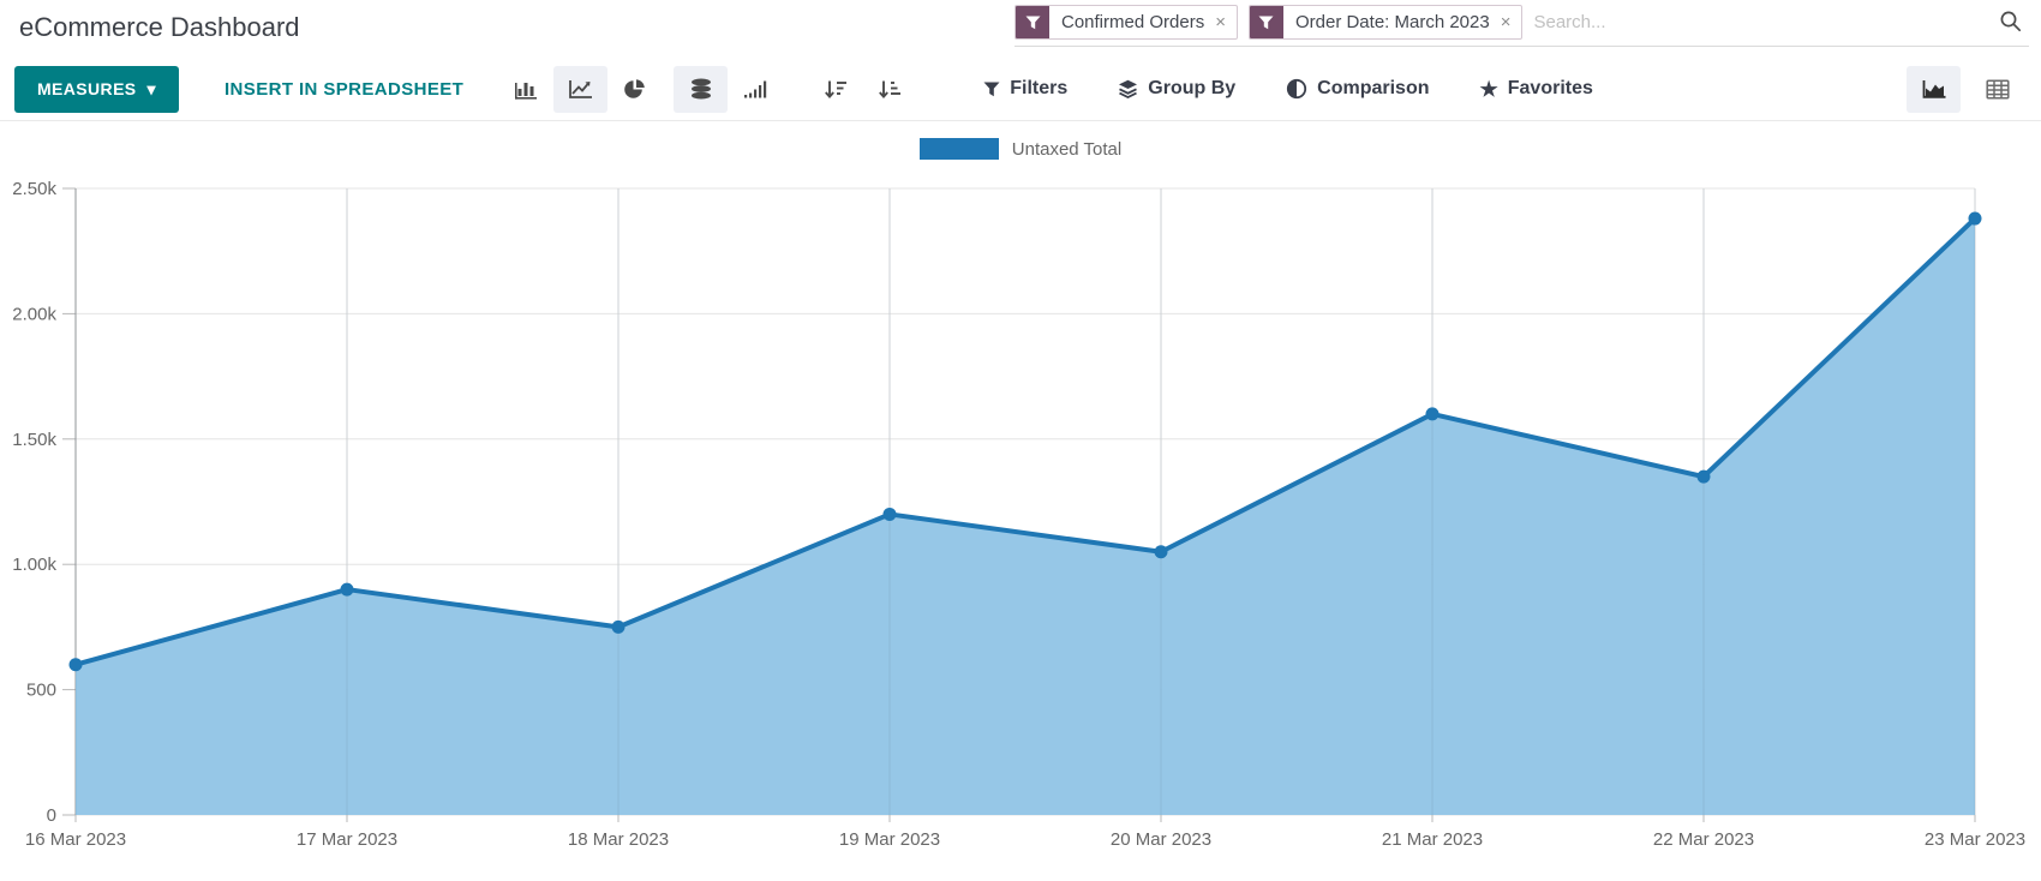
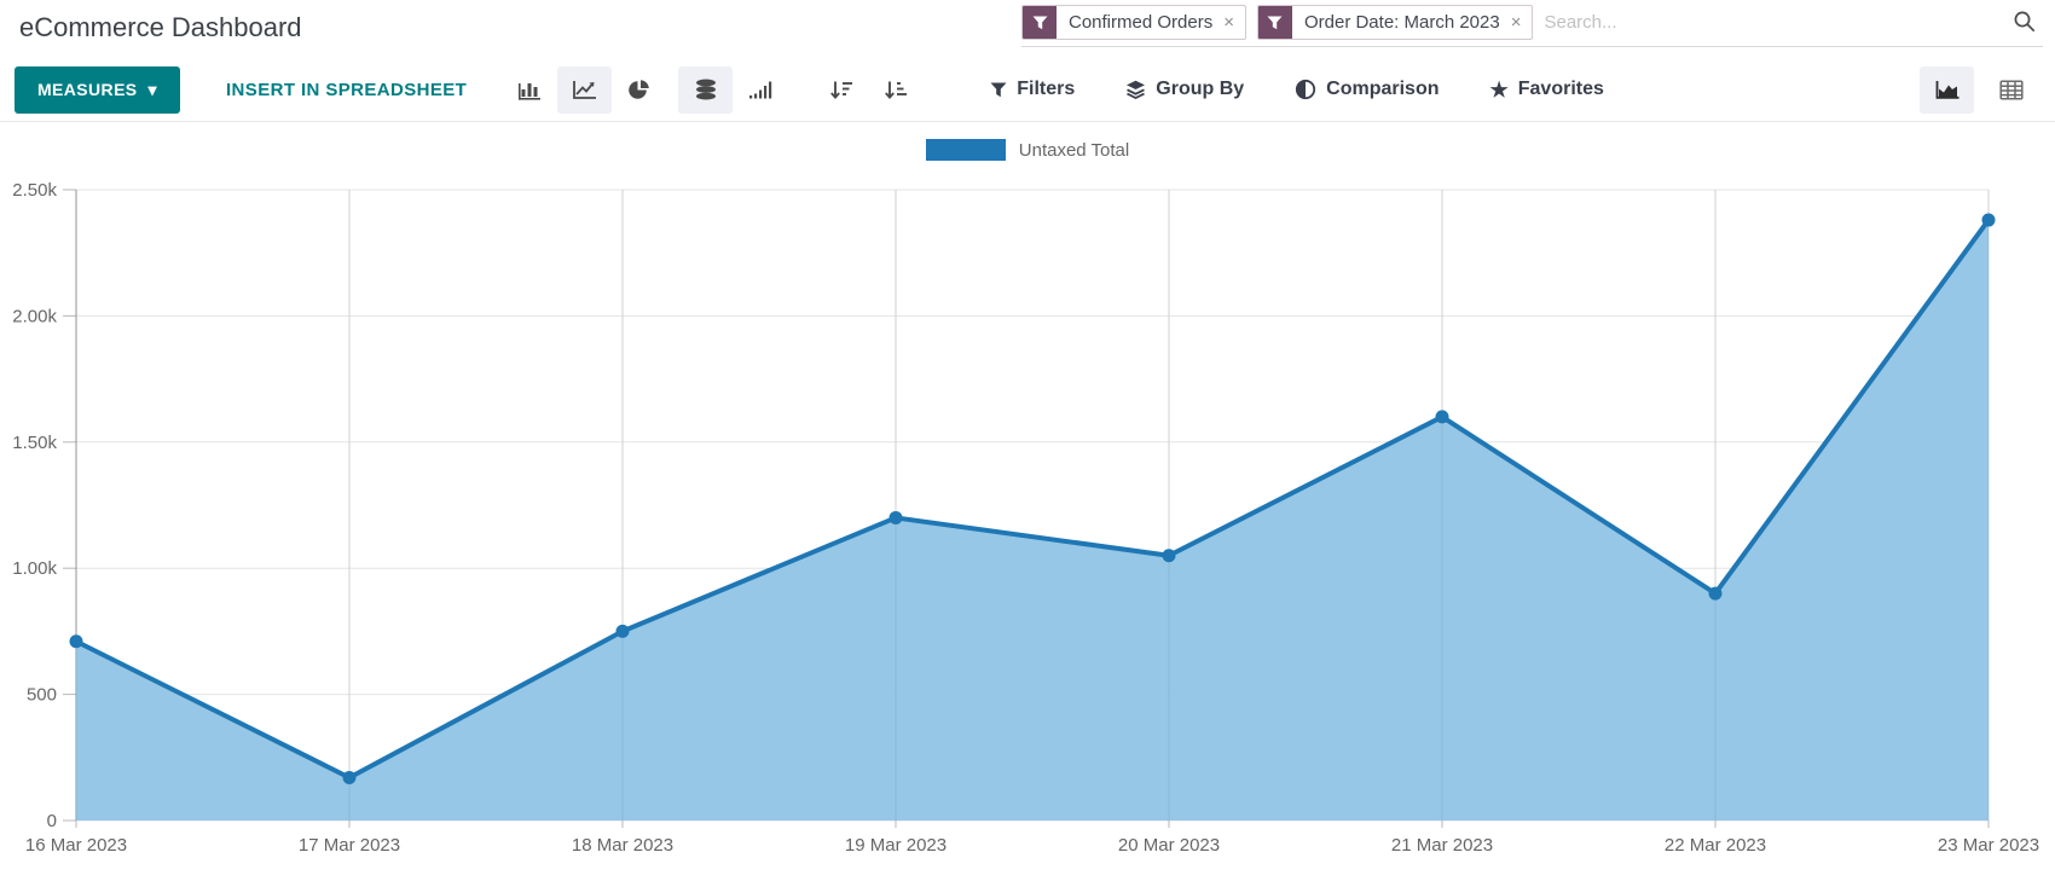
16 Mar 2023: 0.60k -> 0.71k
17 Mar 2023: 0.90k -> 0.17k
22 Mar 2023: 1.35k -> 0.90k
